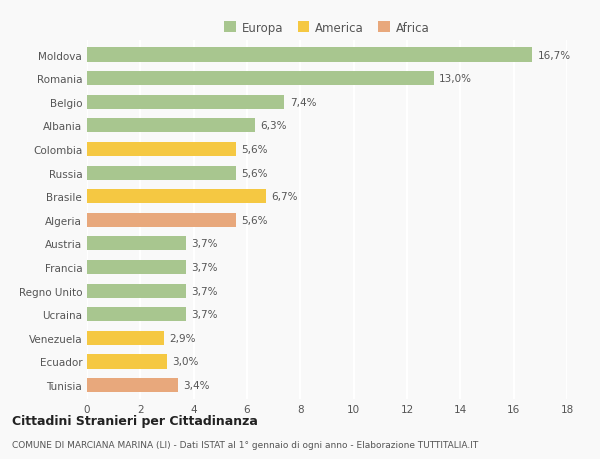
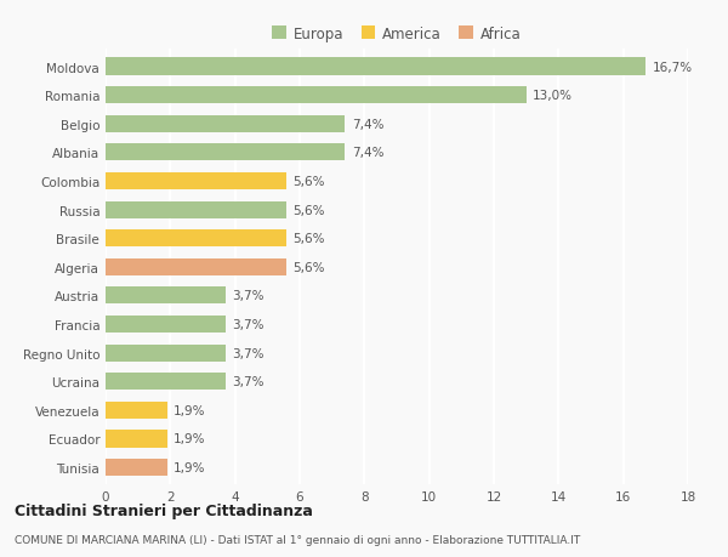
Albania: 6,3% -> 7,4%
Brasile: 6,7% -> 5,6%
Venezuela: 2,9% -> 1,9%
Ecuador: 3,0% -> 1,9%
Tunisia: 3,4% -> 1,9%
